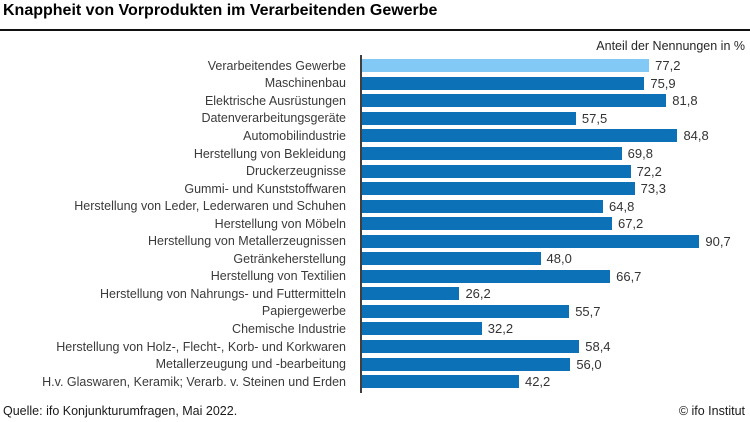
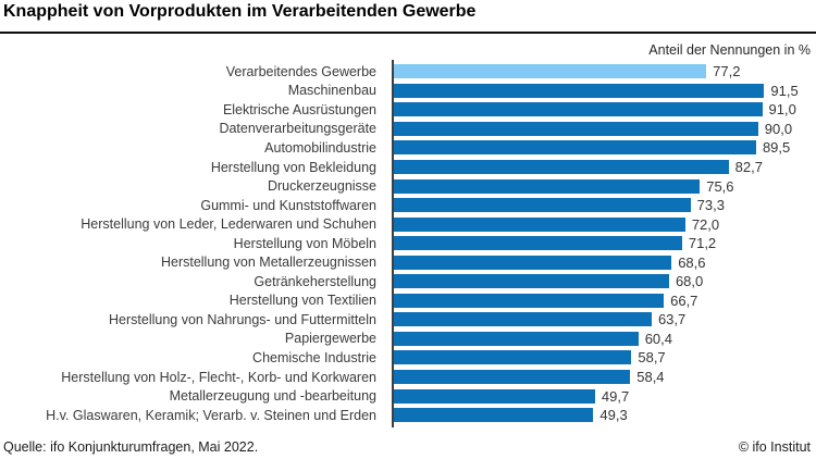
Maschinenbau: 75,9 -> 91,5
Elektrische Ausrüstungen: 81,8 -> 91,0
Datenverarbeitungsgeräte: 57,5 -> 90,0
Automobilindustrie: 84,8 -> 89,5
Herstellung von Bekleidung: 69,8 -> 82,7
Druckerzeugnisse: 72,2 -> 75,6
Herstellung von Leder, Lederwaren und Schuhen: 64,8 -> 72,0
Herstellung von Möbeln: 67,2 -> 71,2
Herstellung von Metallerzeugnissen: 90,7 -> 68,6
Getränkeherstellung: 48,0 -> 68,0
Herstellung von Nahrungs- und Futtermitteln: 26,2 -> 63,7
Papiergewerbe: 55,7 -> 60,4
Chemische Industrie: 32,2 -> 58,7
Metallerzeugung und -bearbeitung: 56,0 -> 49,7
H.v. Glaswaren, Keramik; Verarb. v. Steinen und Erden: 42,2 -> 49,3
